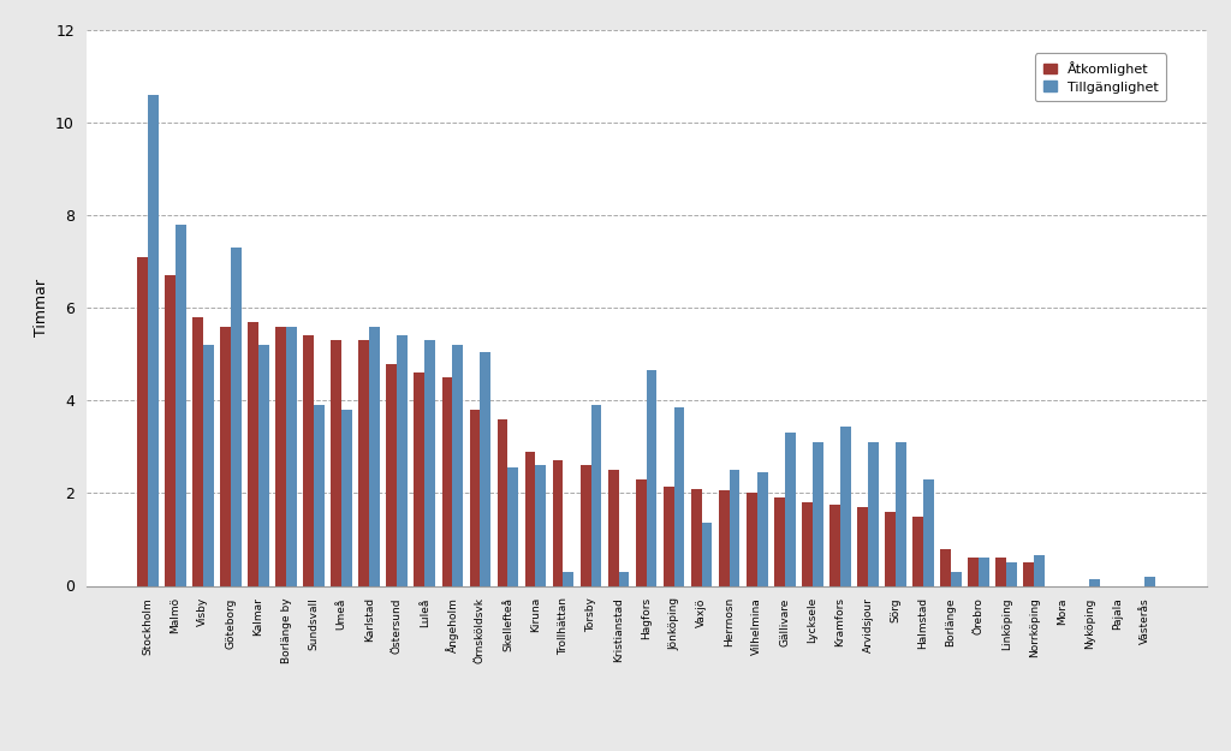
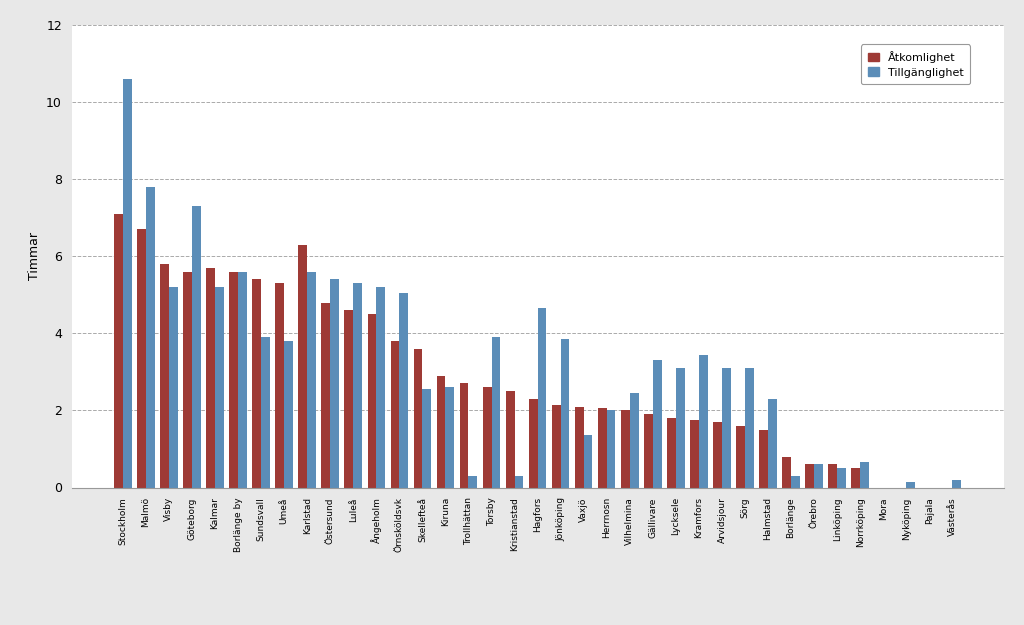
Åtkomlighet/Karlstad: 5.30 -> 6.30
Tillgänglighet/Herrnosn: 2.50 -> 2.00
